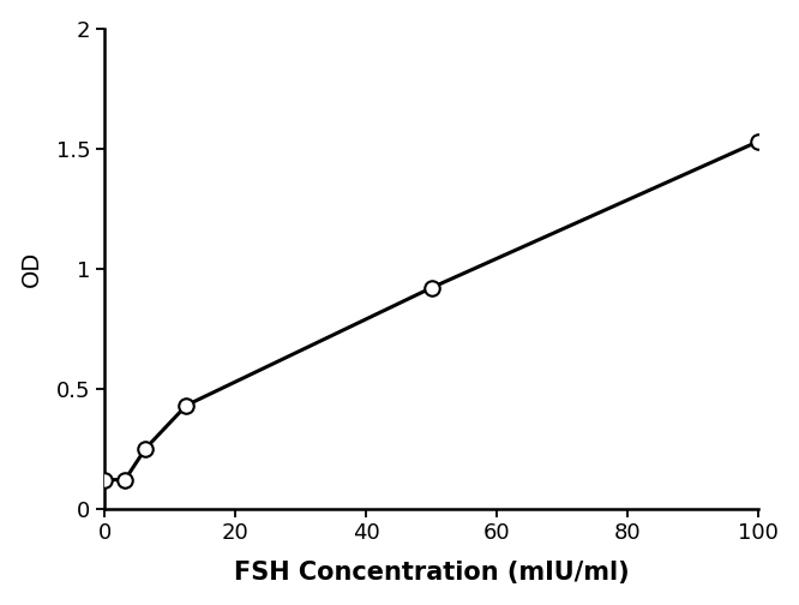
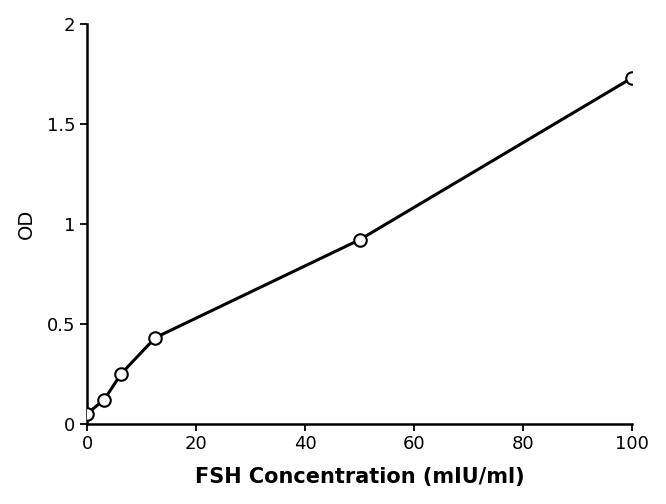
0: 0.12 -> 0.05
100: 1.53 -> 1.73
